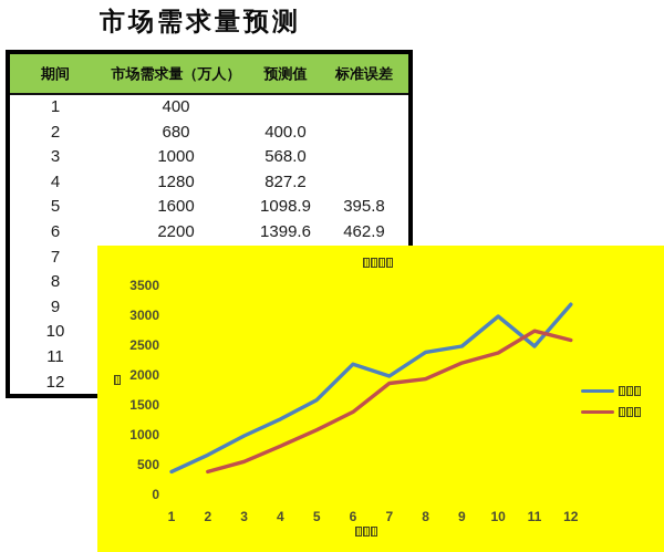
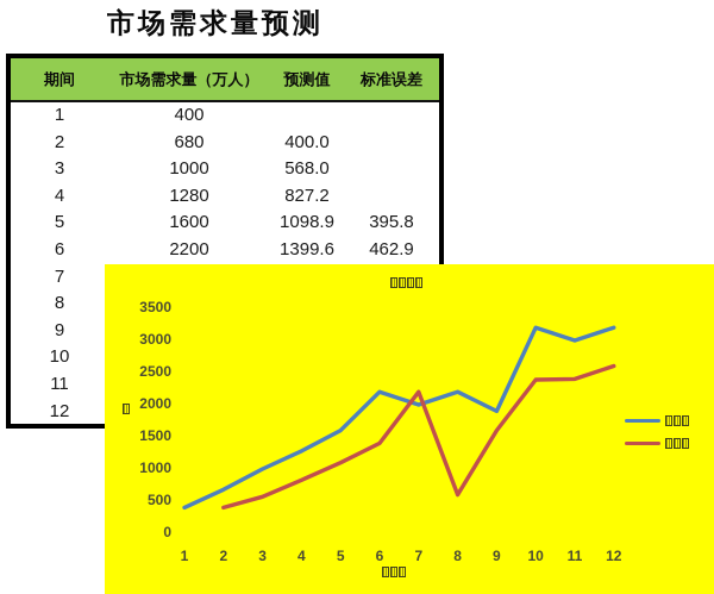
预测值/7: 1900 -> 2200
市场需求量（万人）/8: 2400 -> 2200
预测值/8: 2000 -> 600
市场需求量（万人）/9: 2500 -> 1900
预测值/9: 2200 -> 1600
市场需求量（万人）/10: 3000 -> 3200
市场需求量（万人）/11: 2500 -> 3000
预测值/11: 2800 -> 2400
